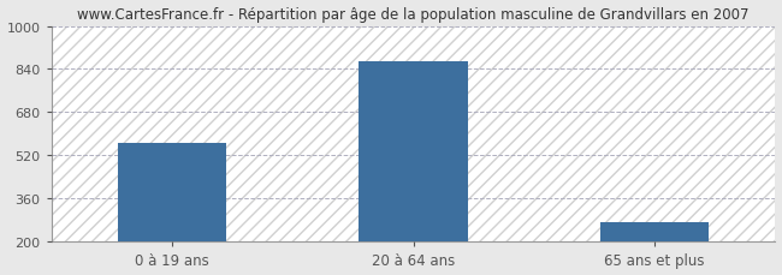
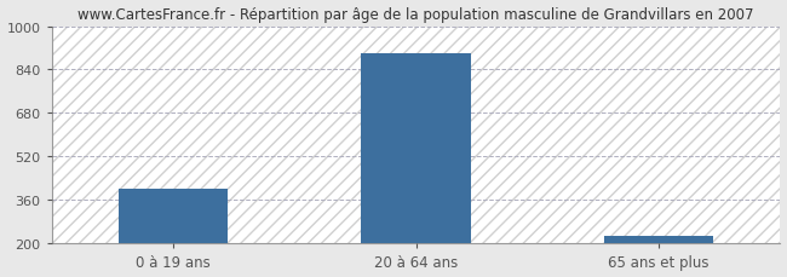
0 à 19 ans: 565 -> 400
20 à 64 ans: 870 -> 900
65 ans et plus: 275 -> 228
